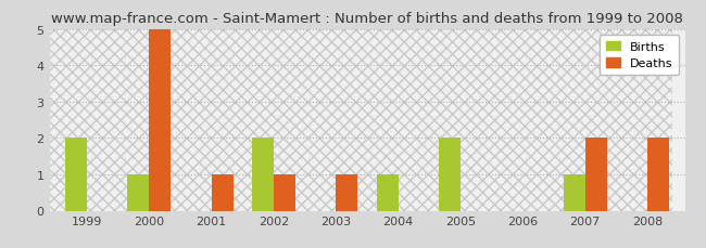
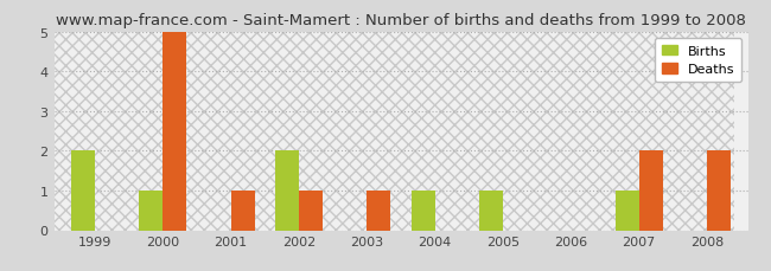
Births/2005: 2 -> 1
